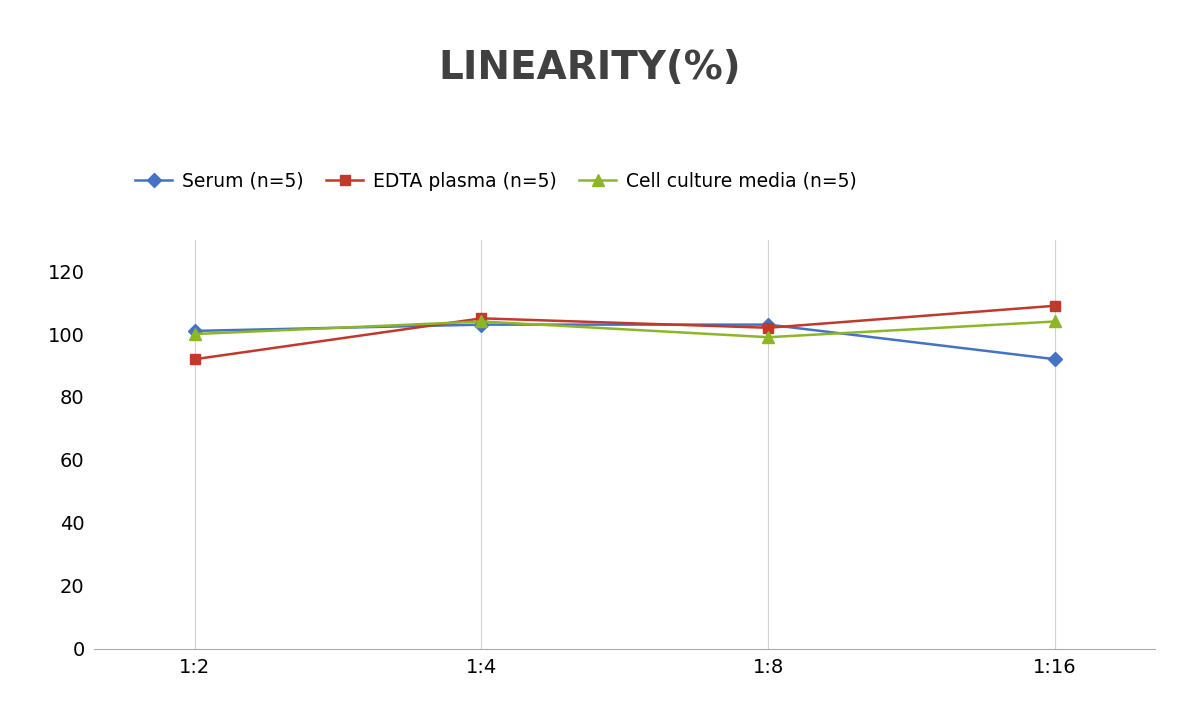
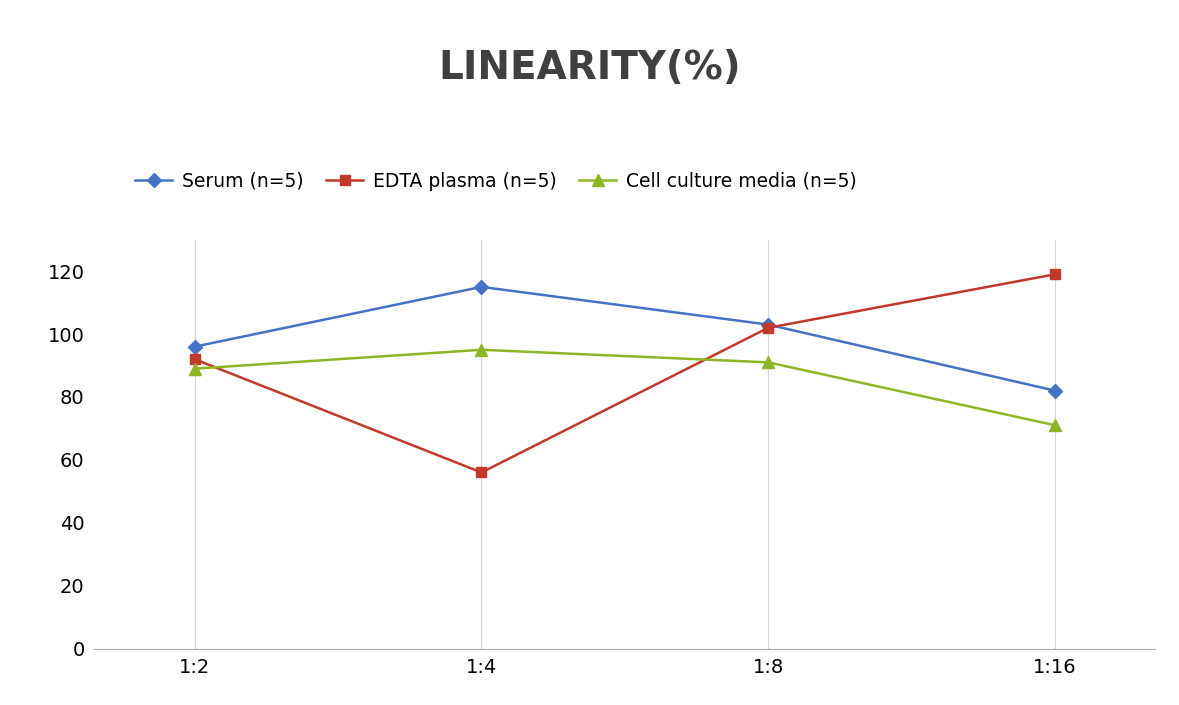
Serum (n=5)/1:2: 101 -> 96
Cell culture media (n=5)/1:2: 100 -> 89
Serum (n=5)/1:4: 103 -> 115
EDTA plasma (n=5)/1:4: 105 -> 56
Cell culture media (n=5)/1:4: 104 -> 95
Cell culture media (n=5)/1:8: 99 -> 91
Serum (n=5)/1:16: 92 -> 82
EDTA plasma (n=5)/1:16: 109 -> 119
Cell culture media (n=5)/1:16: 104 -> 71
